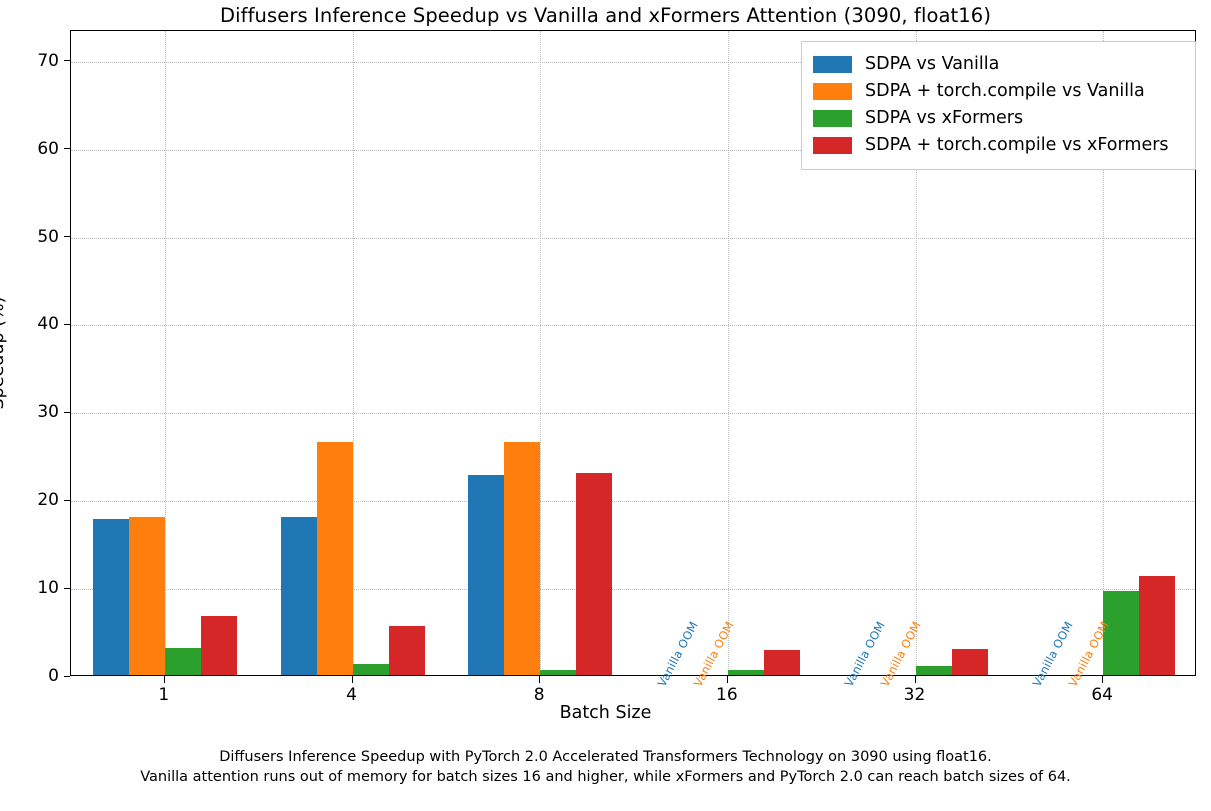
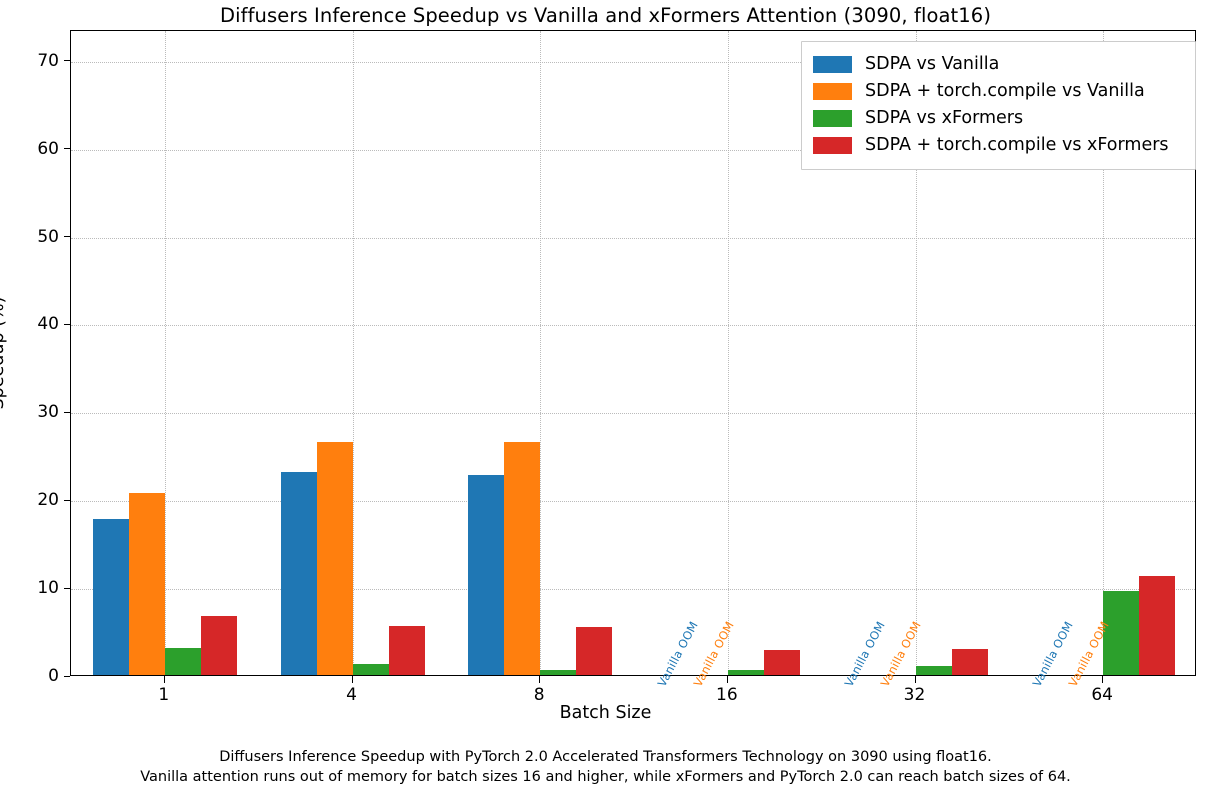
SDPA + torch.compile vs Vanilla/1: 18 -> 21
SDPA vs Vanilla/4: 18 -> 23
SDPA + torch.compile vs xFormers/8: 23 -> 6
